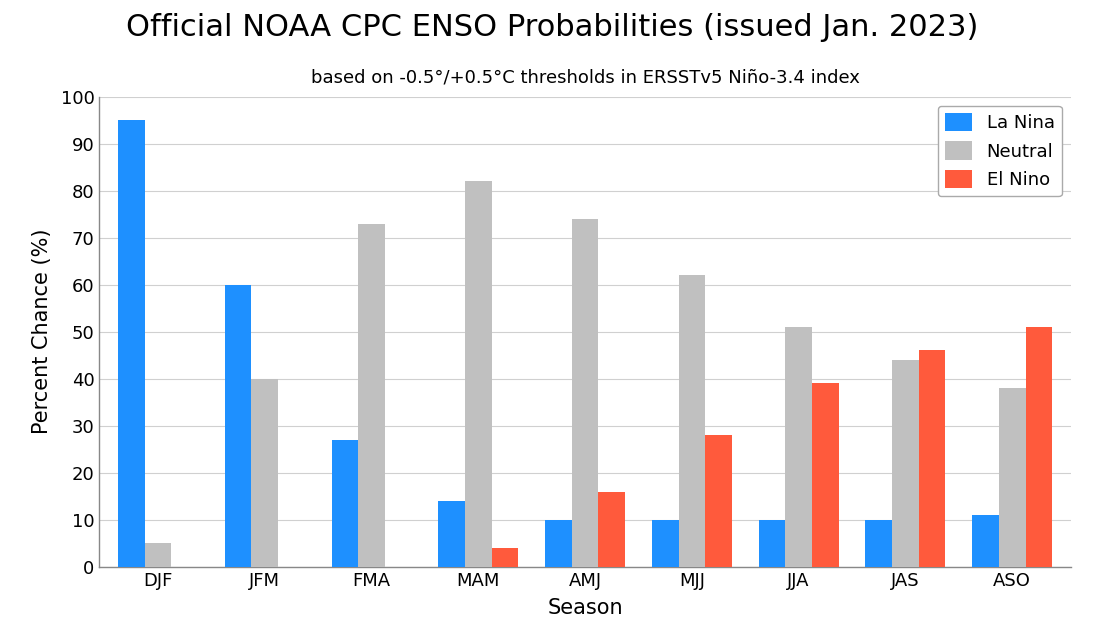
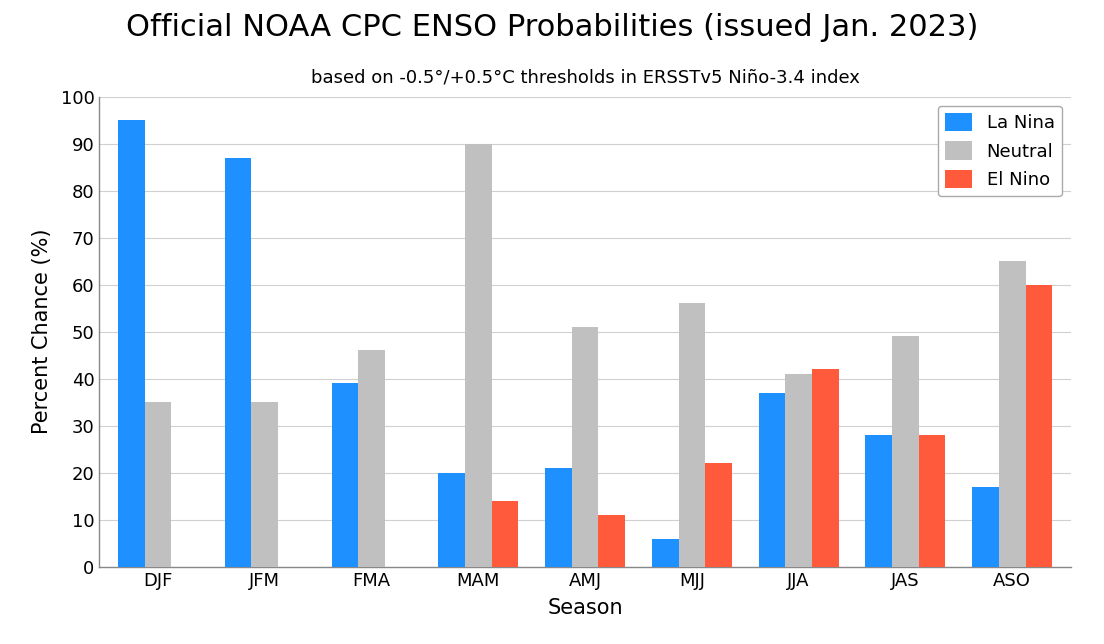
Neutral/DJF: 5 -> 35
La Nina/JFM: 60 -> 87
Neutral/JFM: 40 -> 35
La Nina/FMA: 27 -> 39
Neutral/FMA: 73 -> 46
La Nina/MAM: 14 -> 20
Neutral/MAM: 82 -> 90
El Nino/MAM: 4 -> 14
La Nina/AMJ: 10 -> 21
Neutral/AMJ: 74 -> 51
El Nino/AMJ: 16 -> 11
La Nina/MJJ: 10 -> 6
Neutral/MJJ: 62 -> 56
El Nino/MJJ: 28 -> 22
La Nina/JJA: 10 -> 37
Neutral/JJA: 51 -> 41
El Nino/JJA: 39 -> 42
La Nina/JAS: 10 -> 28
Neutral/JAS: 44 -> 49
El Nino/JAS: 46 -> 28
La Nina/ASO: 11 -> 17
Neutral/ASO: 38 -> 65
El Nino/ASO: 51 -> 60
